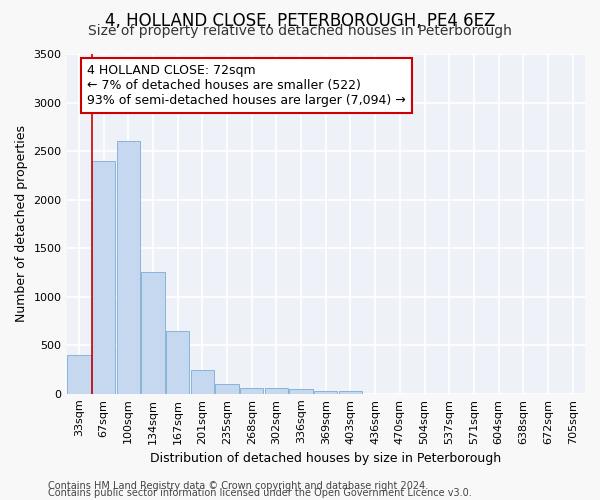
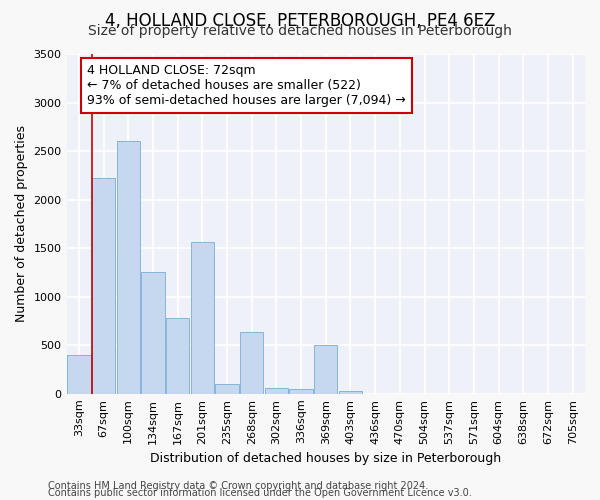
67sqm: 2400 -> 2220
167sqm: 650 -> 780
201sqm: 250 -> 1560
268sqm: 60 -> 640
369sqm: 30 -> 500
